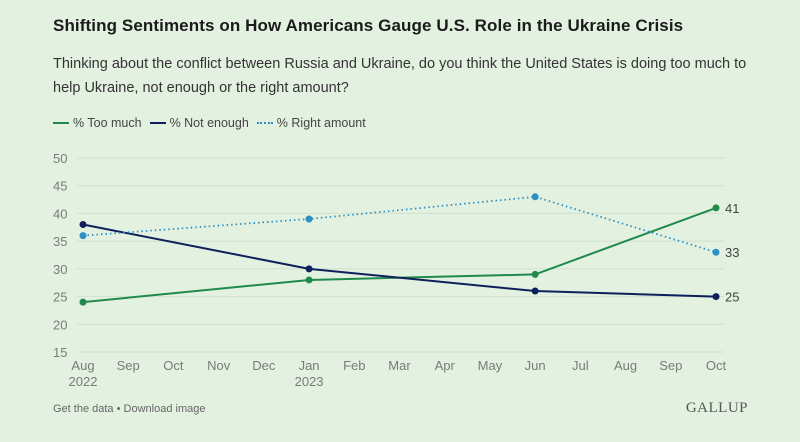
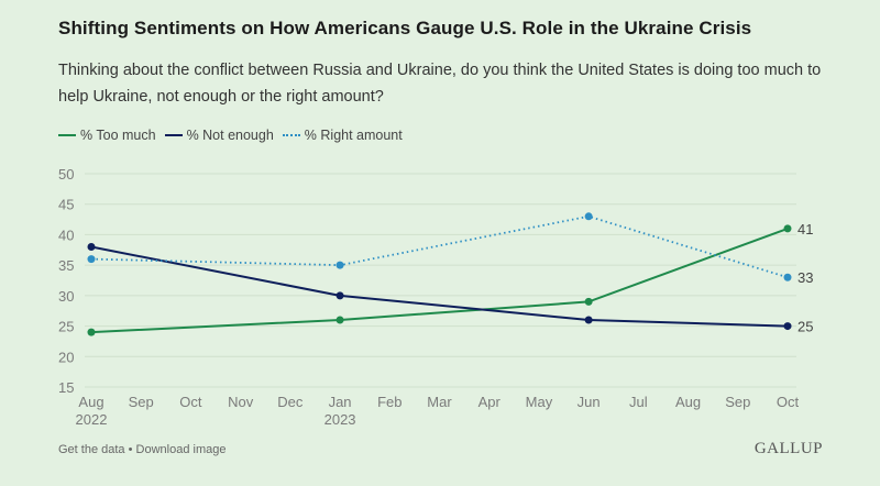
% Too much/Jan 2023: 28 -> 26
% Right amount/Jan 2023: 39 -> 35
